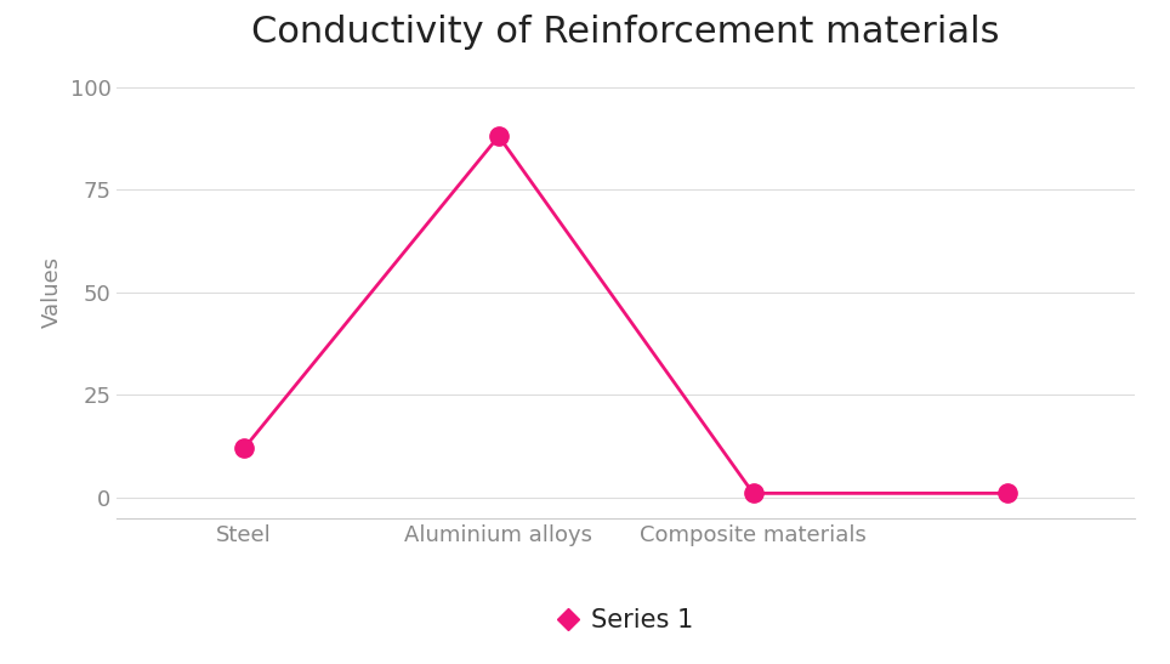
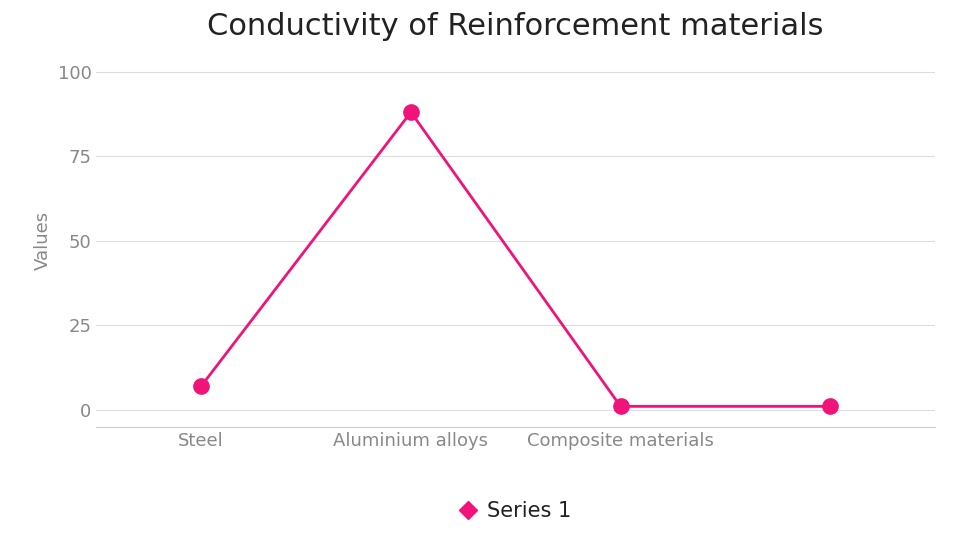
Steel: 12 -> 7
